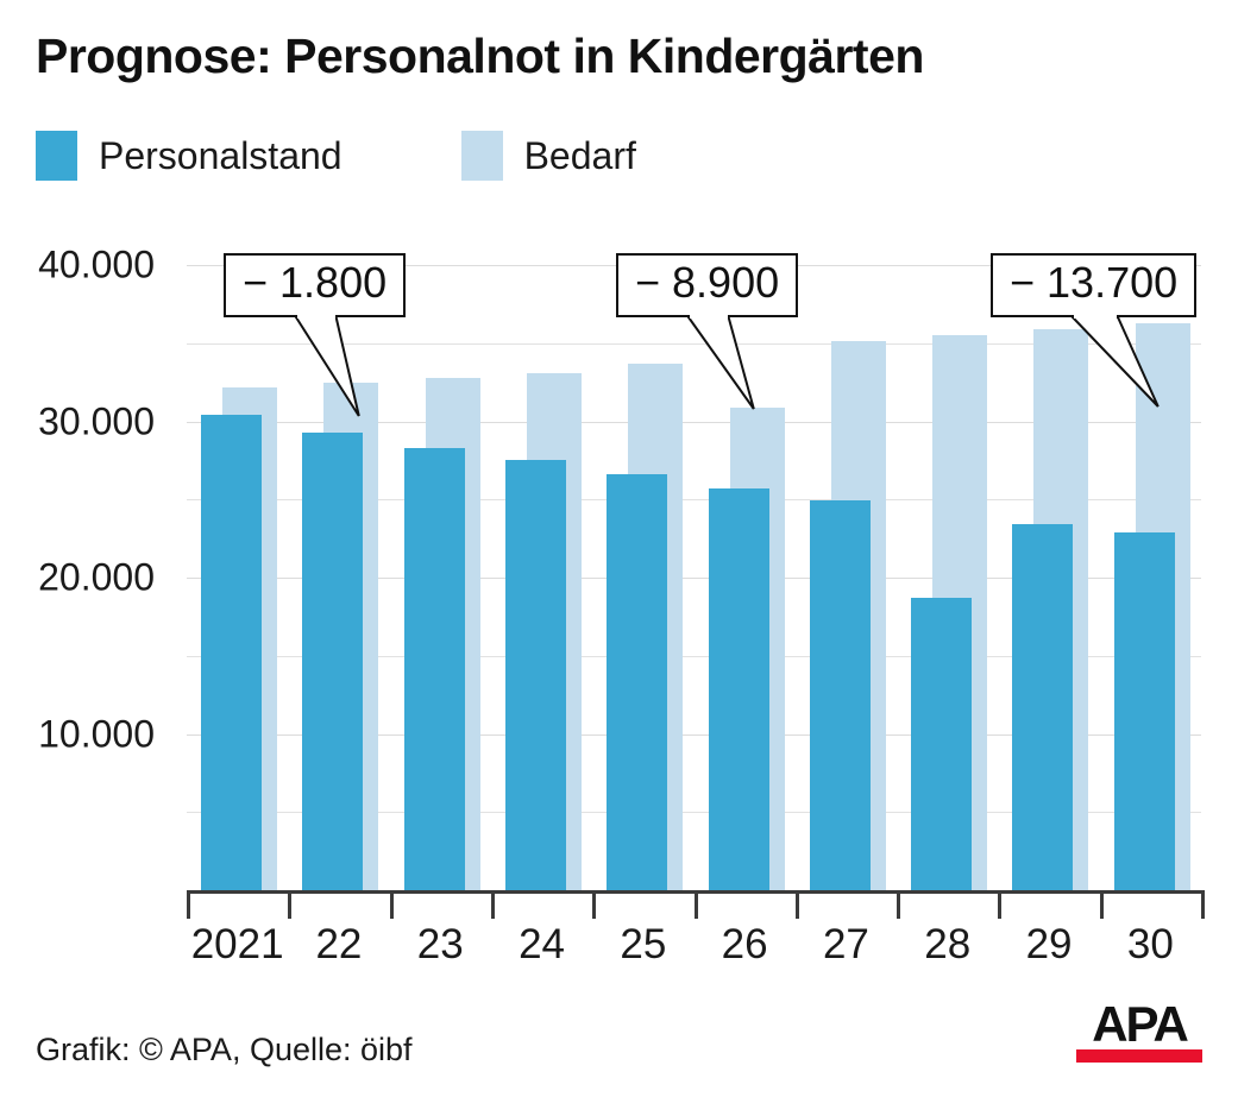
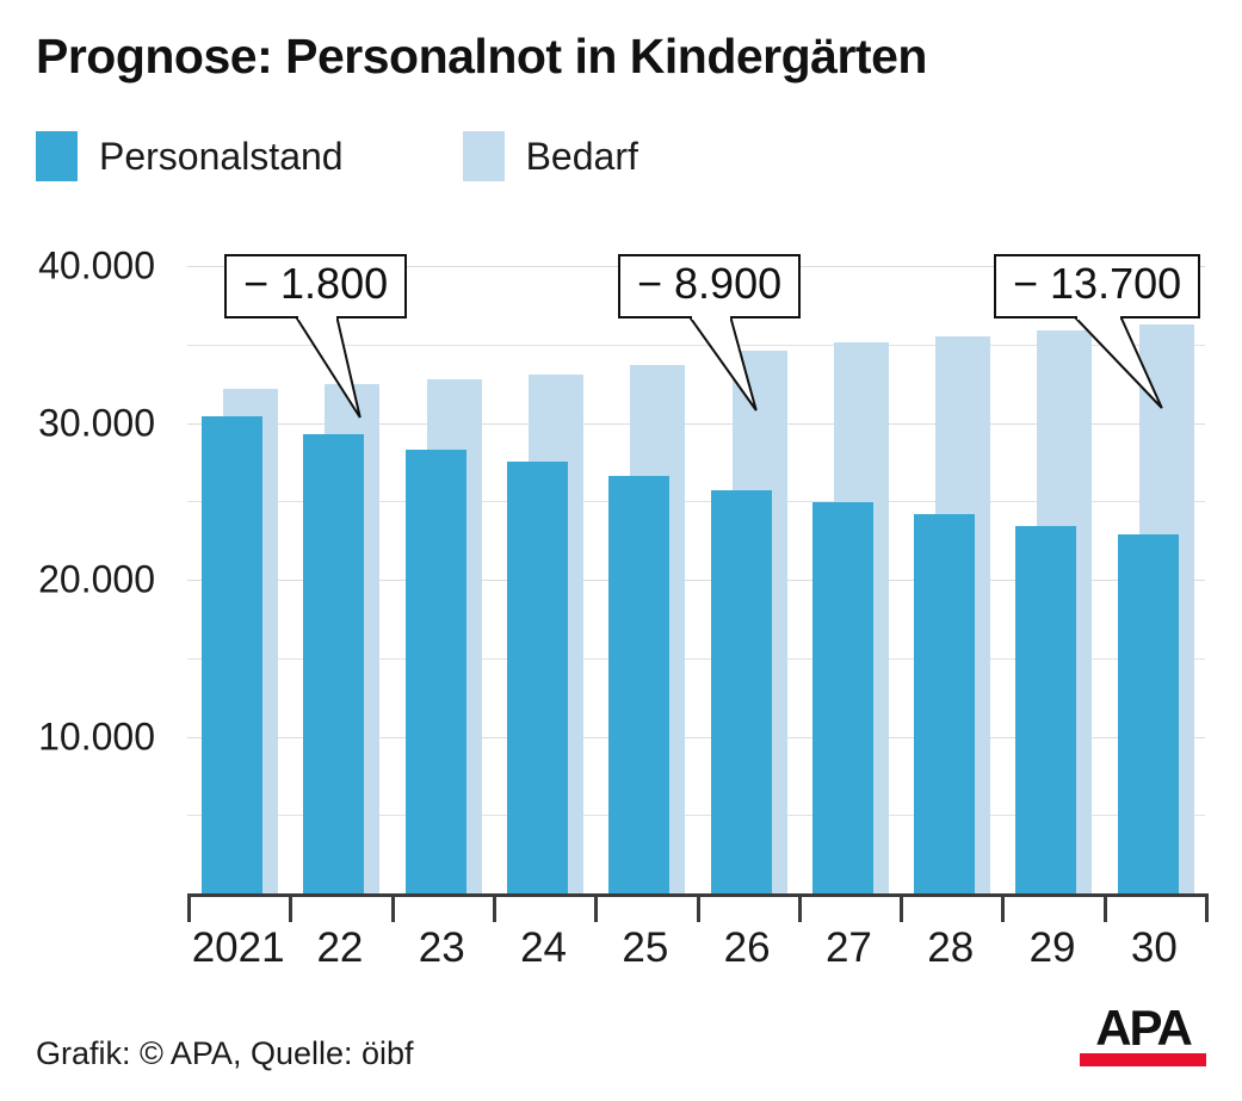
Bedarf/26: 30900 -> 34600
Personalstand/28: 18700 -> 24200
